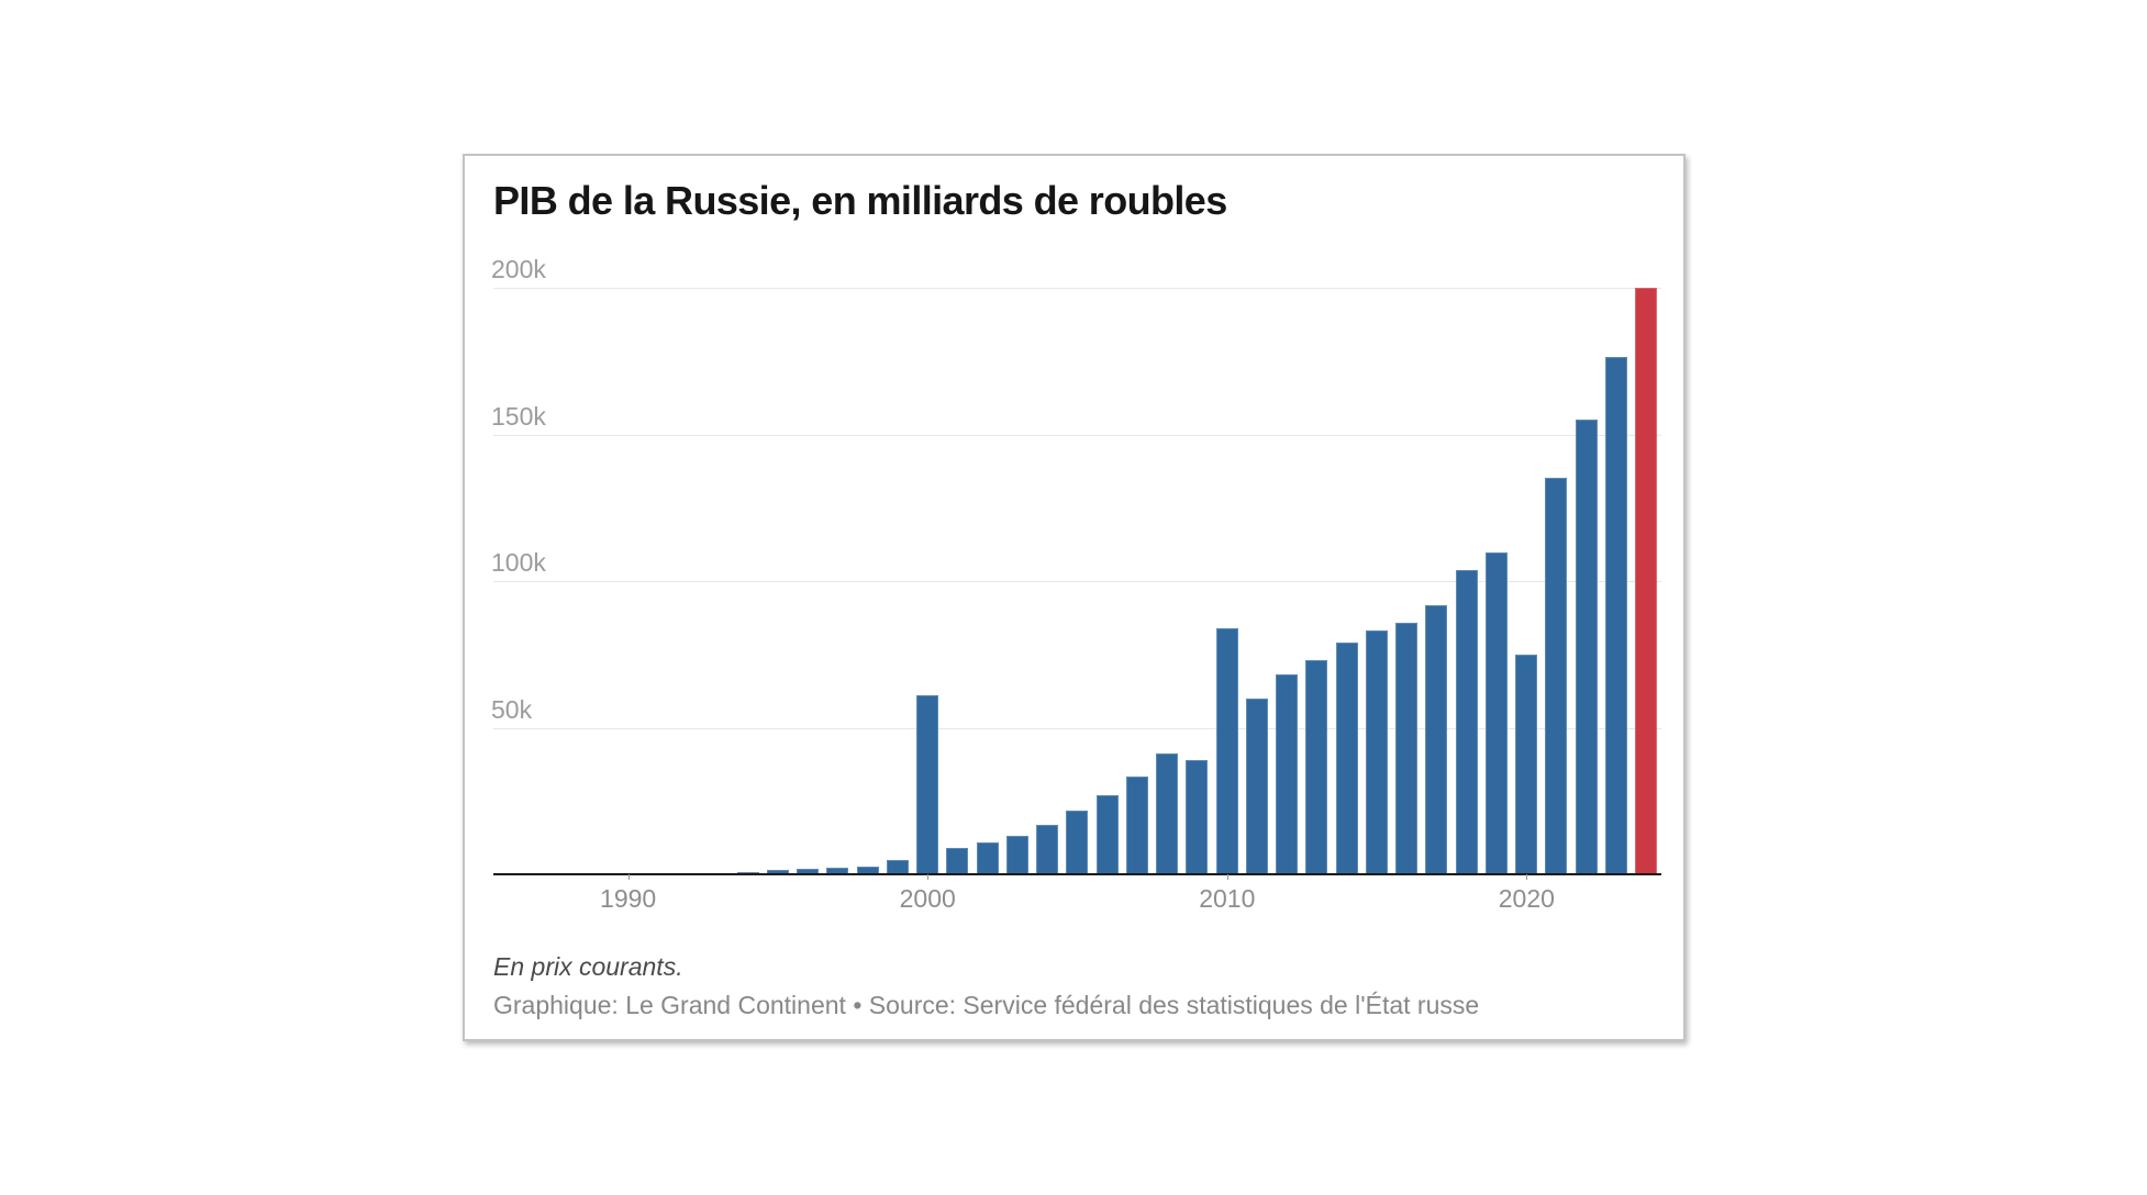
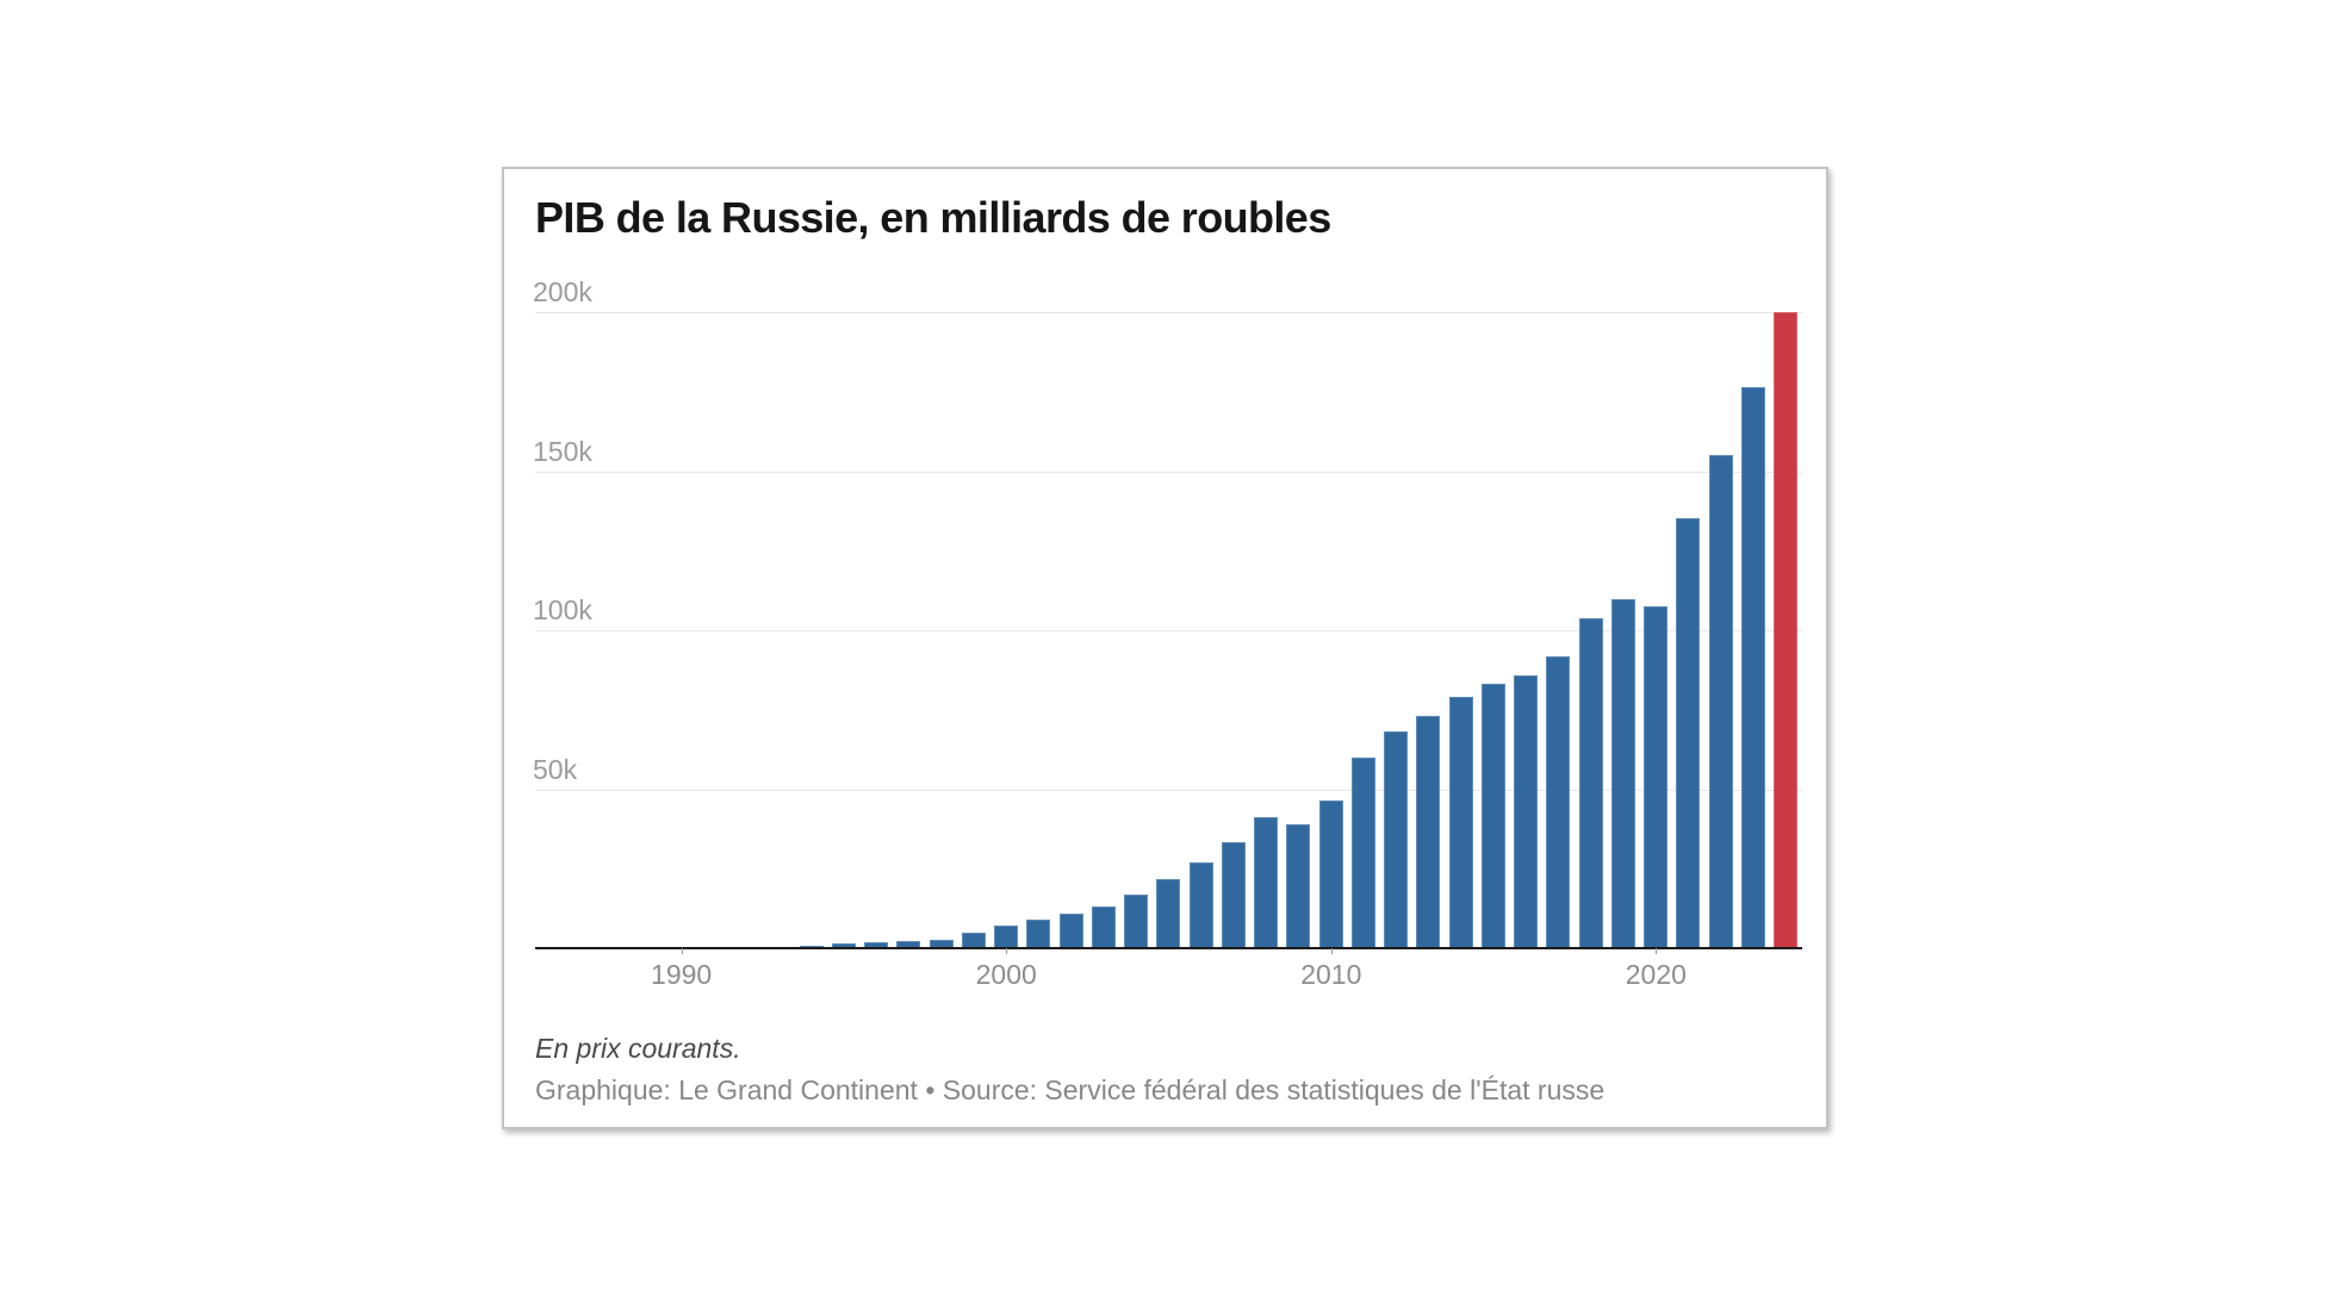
2000: 61k -> 7k
2010: 84k -> 46k
2020: 75k -> 108k
